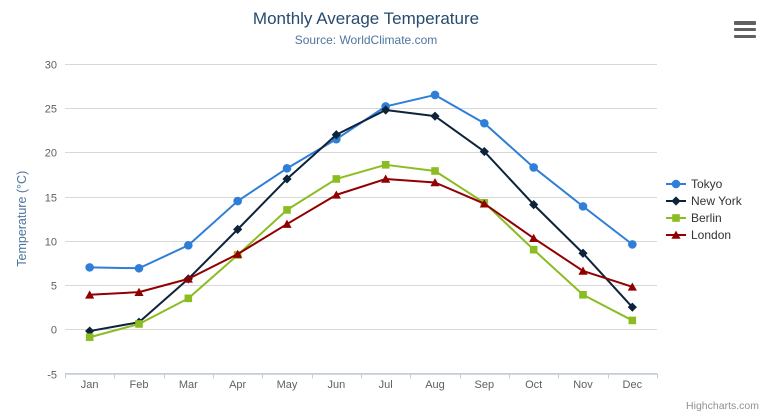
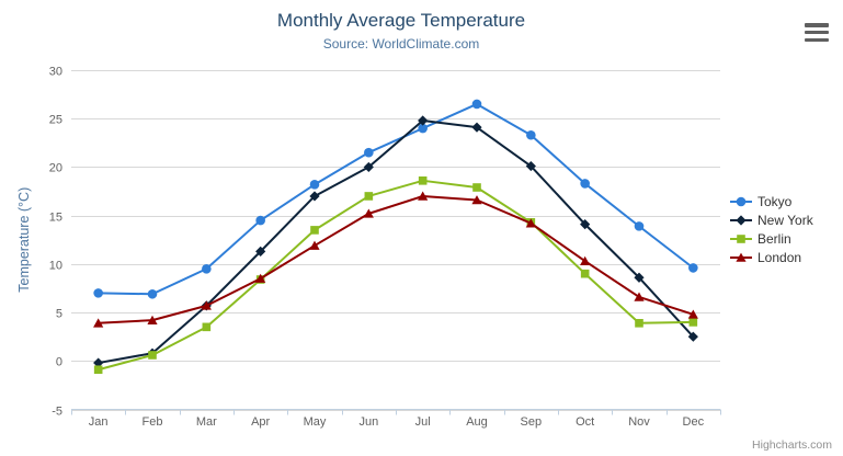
New York/Jun: 22 -> 20
Tokyo/Jul: 25 -> 24
Berlin/Dec: 1 -> 4
